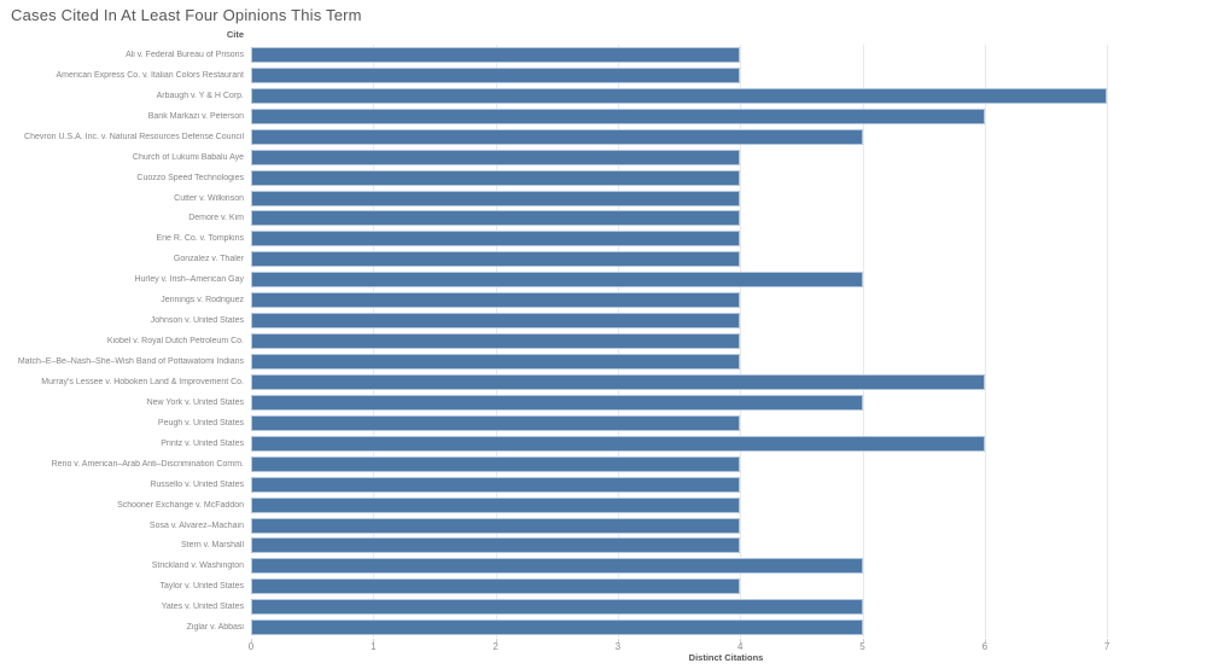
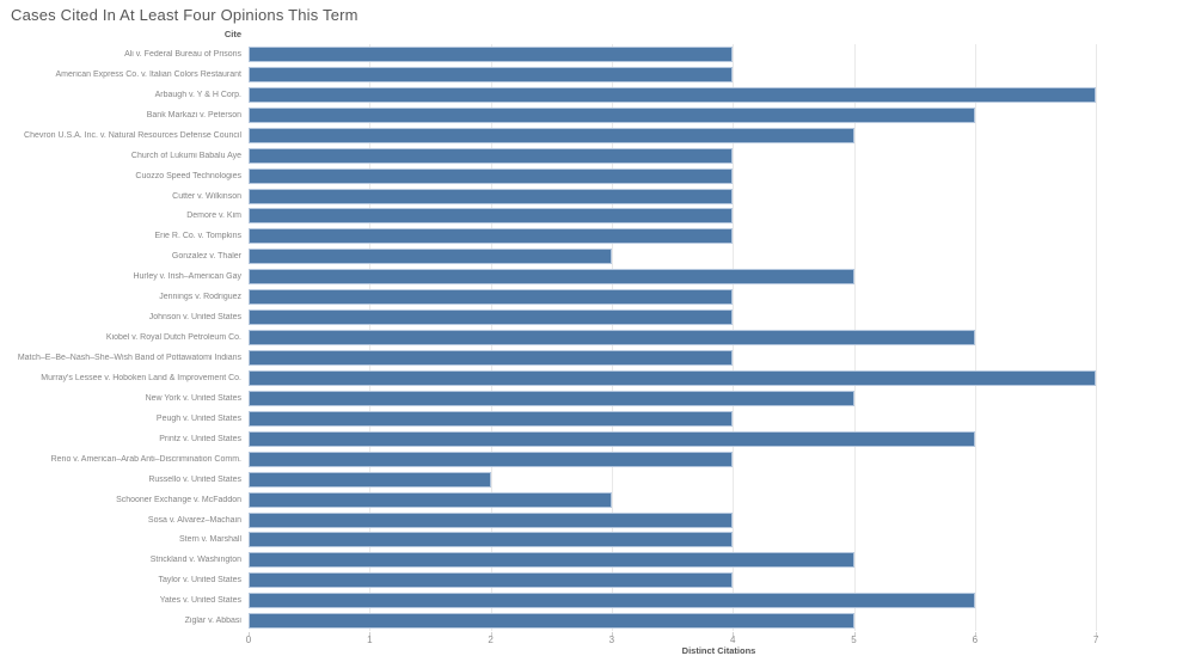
Gonzalez v. Thaler: 4 -> 3
Kiobel v. Royal Dutch Petroleum Co.: 4 -> 6
Murray's Lessee v. Hoboken Land & Improvement Co.: 6 -> 7
Russello v. United States: 4 -> 2
Schooner Exchange v. McFaddon: 4 -> 3
Yates v. United States: 5 -> 6
